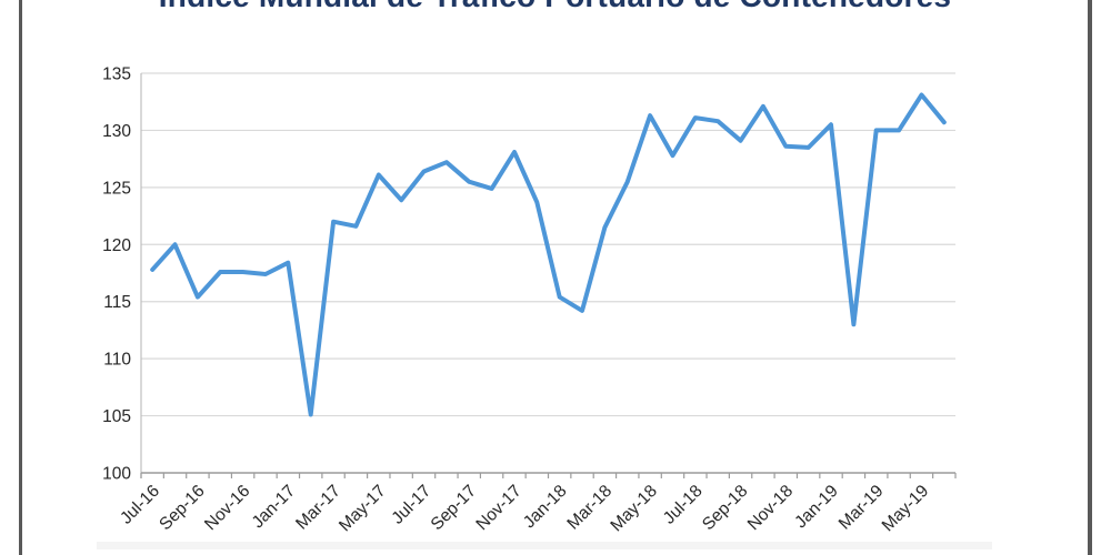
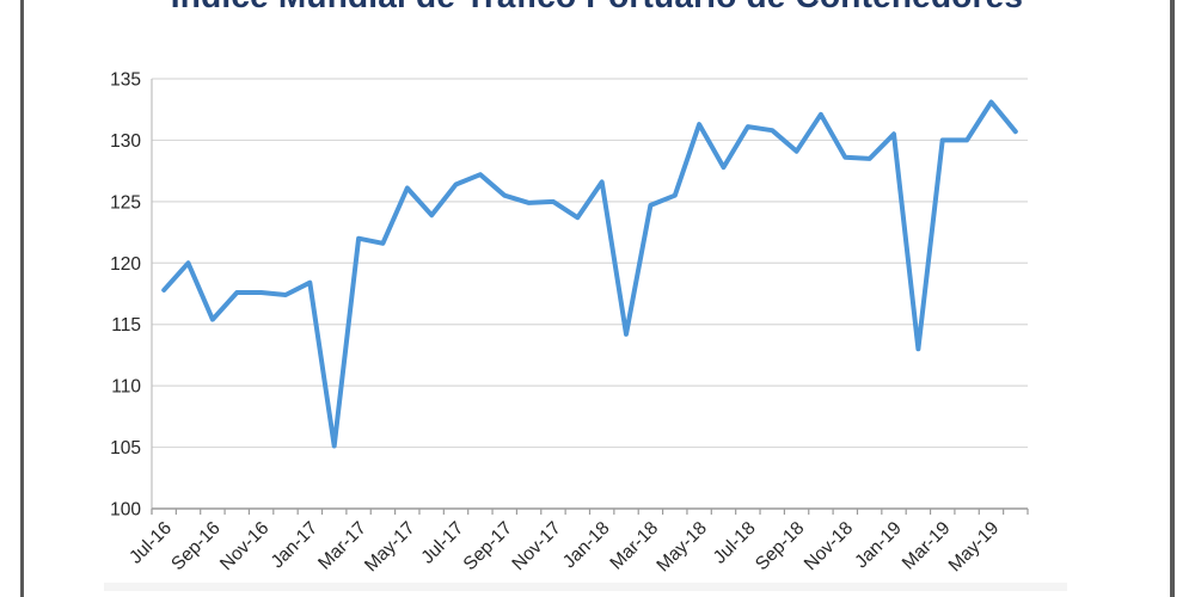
Nov-17: 128.1 -> 125.0
Jan-18: 115.4 -> 126.6
Mar-18: 121.5 -> 124.7
